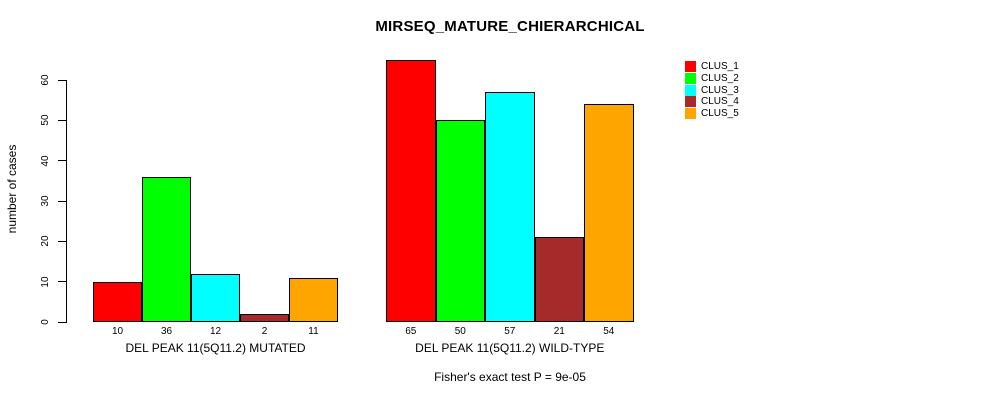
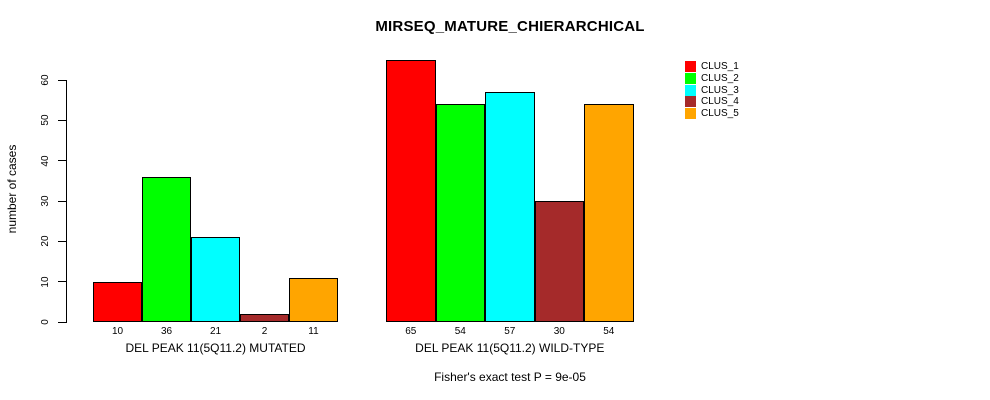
CLUS_3/DEL PEAK 11(5Q11.2) MUTATED: 12 -> 21
CLUS_2/DEL PEAK 11(5Q11.2) WILD-TYPE: 50 -> 54
CLUS_4/DEL PEAK 11(5Q11.2) WILD-TYPE: 21 -> 30
